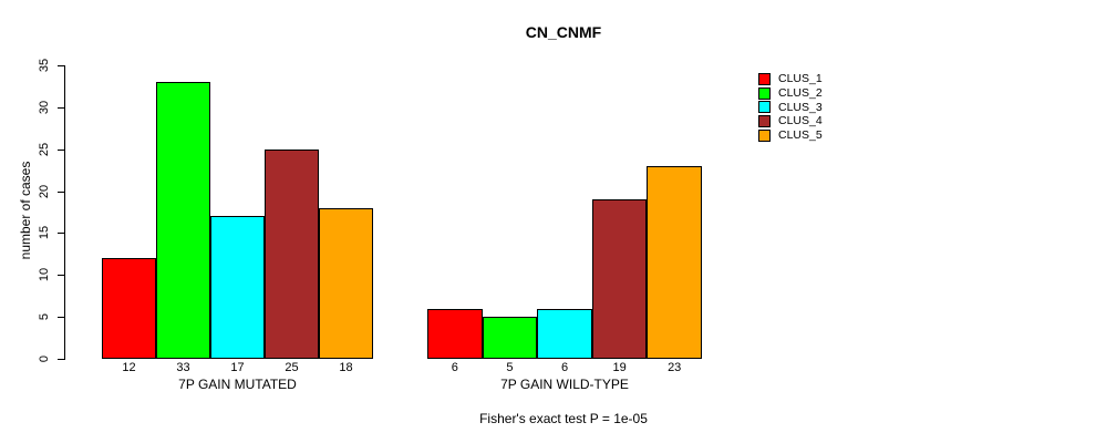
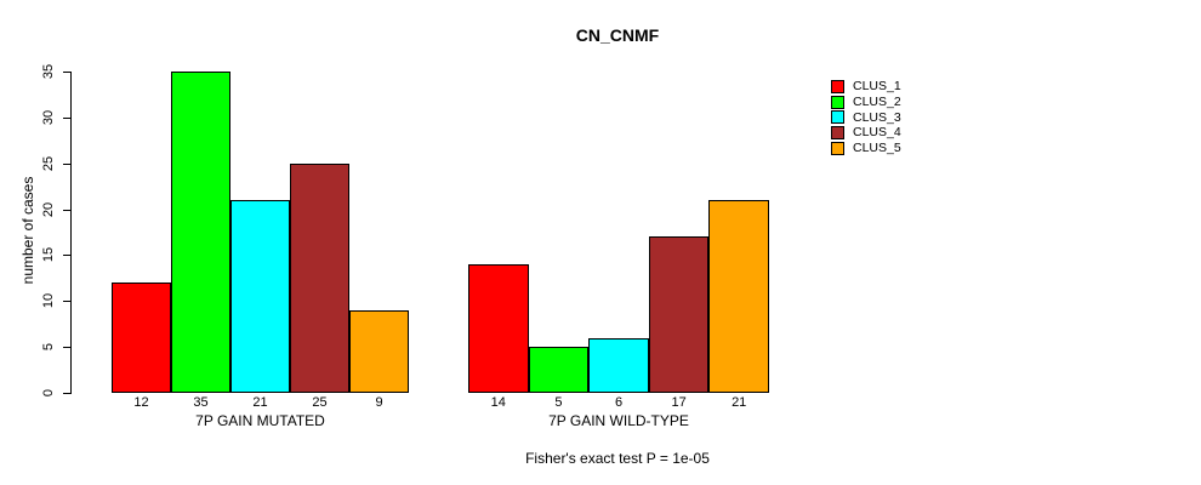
CLUS_2/7P GAIN MUTATED: 33 -> 35
CLUS_3/7P GAIN MUTATED: 17 -> 21
CLUS_5/7P GAIN MUTATED: 18 -> 9
CLUS_1/7P GAIN WILD-TYPE: 6 -> 14
CLUS_4/7P GAIN WILD-TYPE: 19 -> 17
CLUS_5/7P GAIN WILD-TYPE: 23 -> 21
